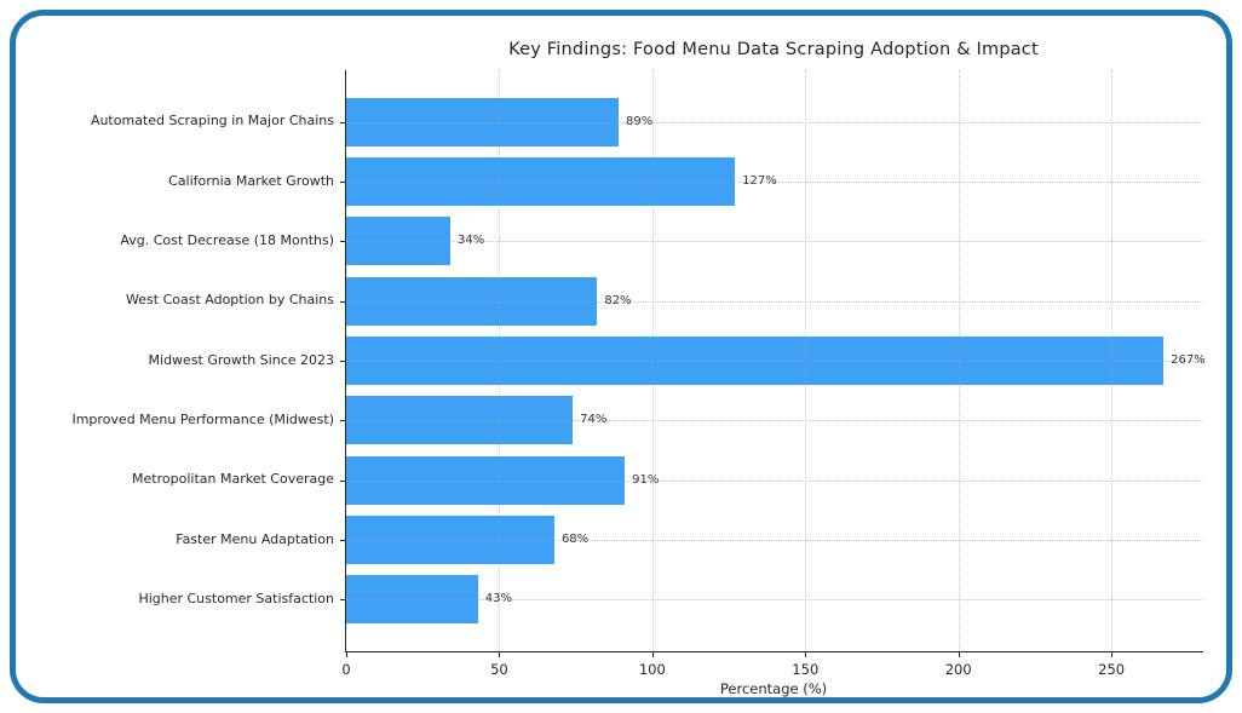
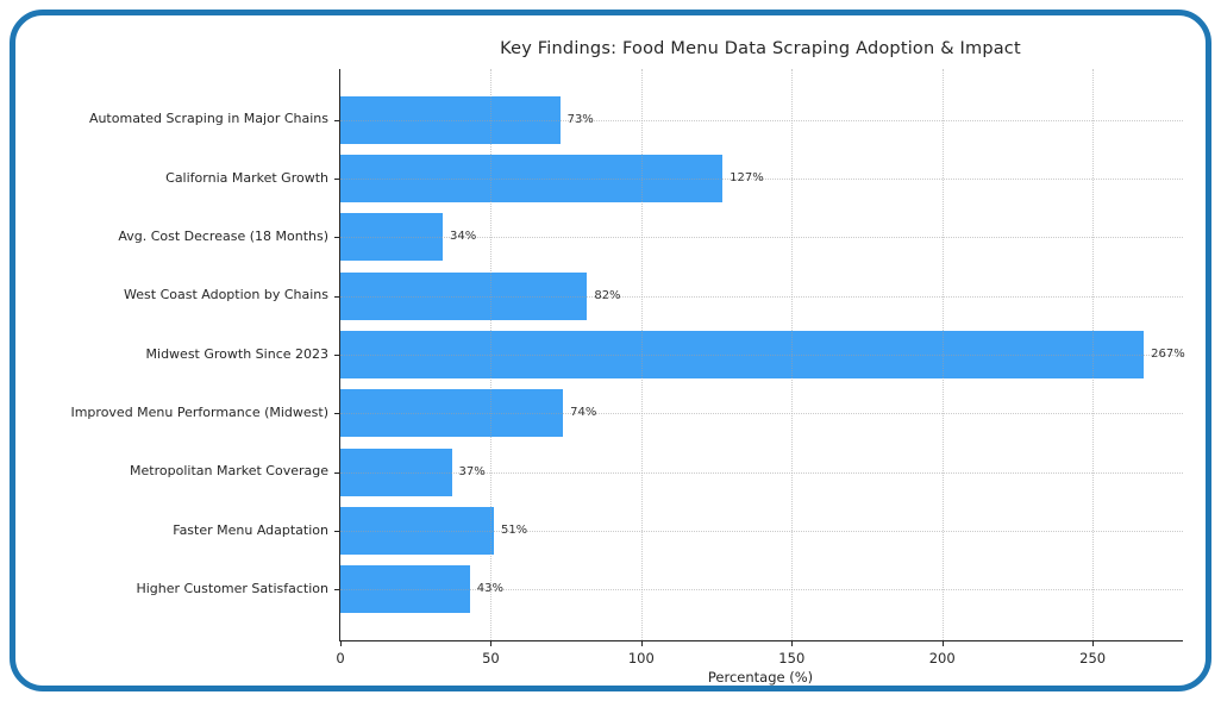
Automated Scraping in Major Chains: 89% -> 73%
Metropolitan Market Coverage: 91% -> 37%
Faster Menu Adaptation: 68% -> 51%
